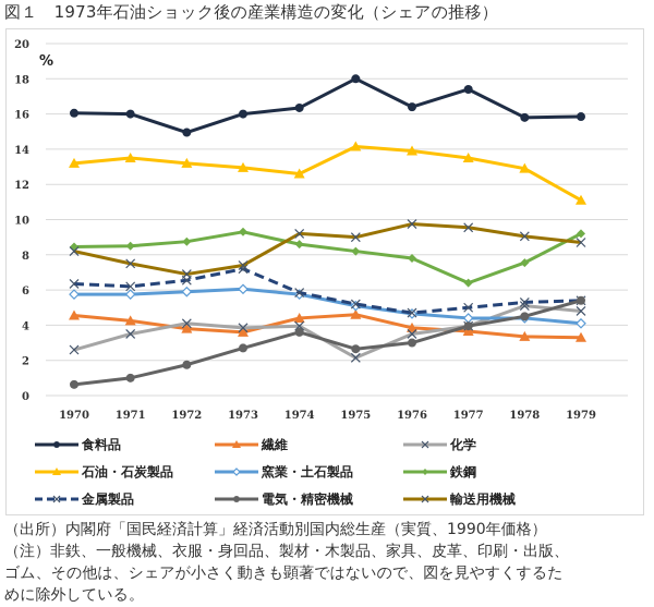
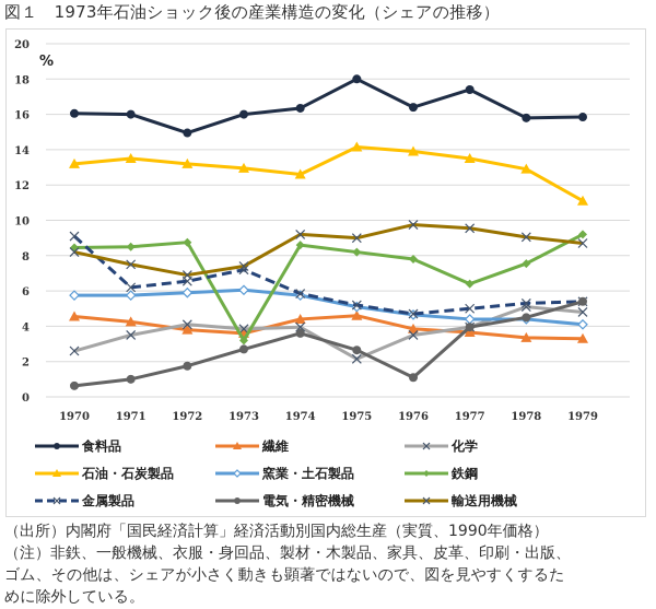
金属製品/1970: 6.3 -> 9.1
鉄鋼/1973: 9.3 -> 3.2
電気・精密機械/1976: 3.0 -> 1.1
